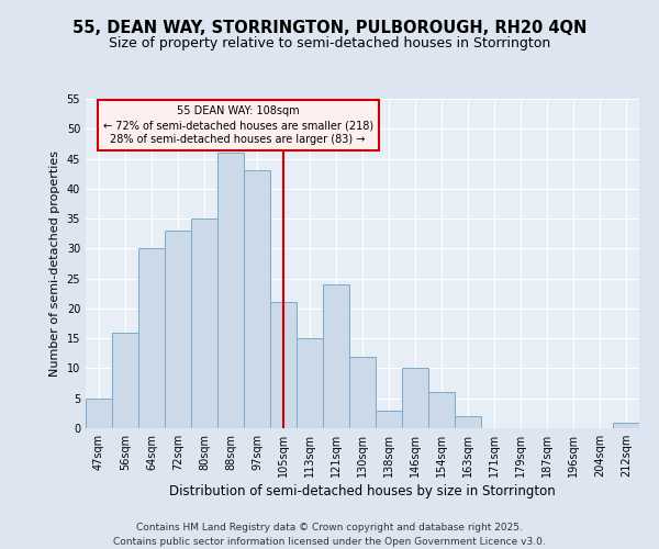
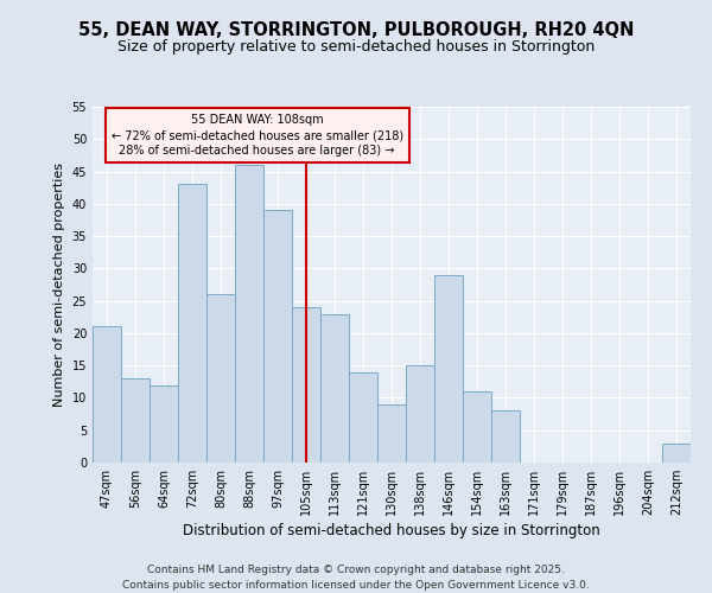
47sqm: 5 -> 21
56sqm: 16 -> 13
64sqm: 30 -> 12
72sqm: 33 -> 43
80sqm: 35 -> 26
97sqm: 43 -> 39
105sqm: 21 -> 24
113sqm: 15 -> 23
121sqm: 24 -> 14
130sqm: 12 -> 9
138sqm: 3 -> 15
146sqm: 10 -> 29
154sqm: 6 -> 11
163sqm: 2 -> 8
212sqm: 1 -> 3
